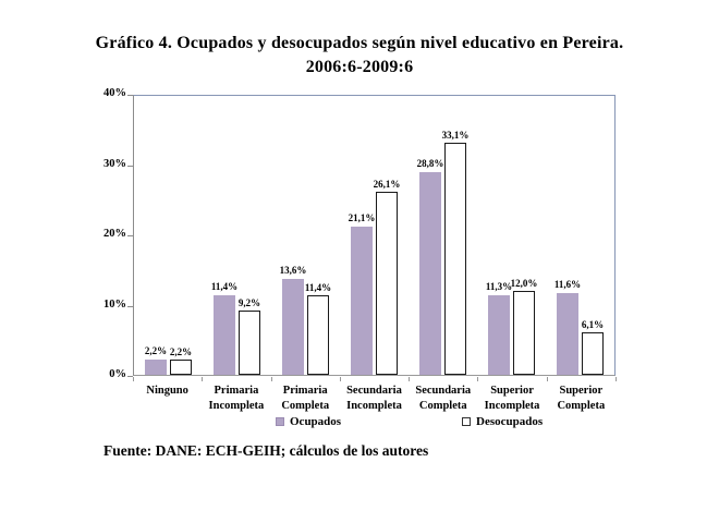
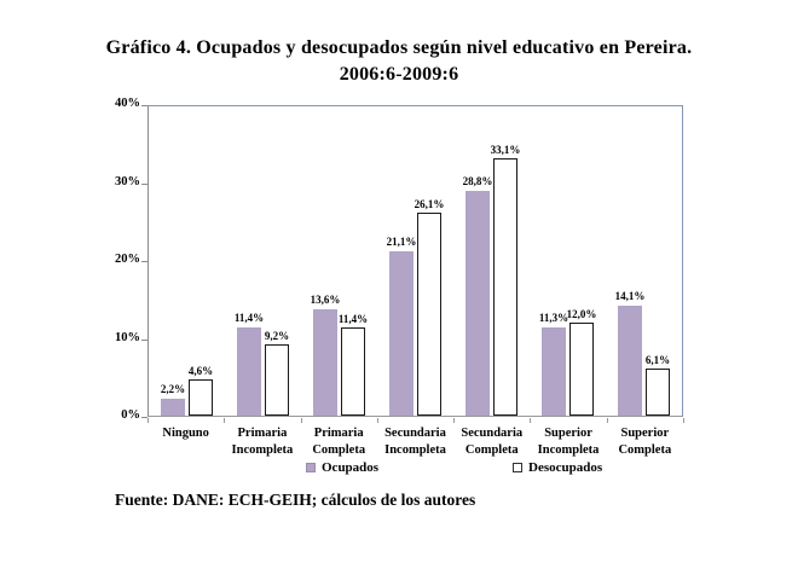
Desocupados/Ninguno: 2,2% -> 4,6%
Ocupados/Superior Completa: 11,6% -> 14,1%
